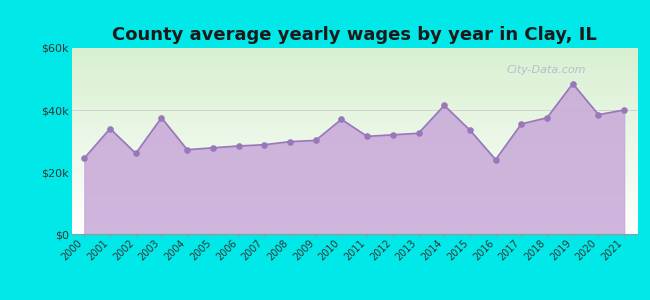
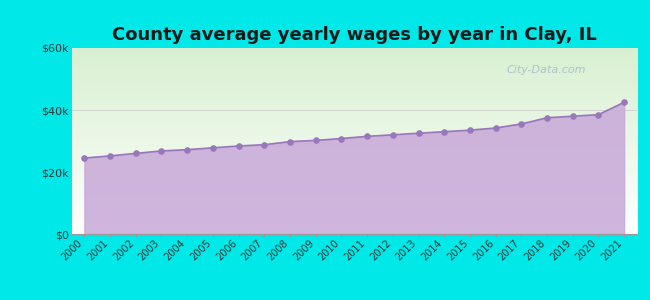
2001: $34.0k -> $25.2k
2003: $37.5k -> $26.8k
2010: $37.0k -> $30.8k
2014: $41.5k -> $33.0k
2016: $24.0k -> $34.2k
2019: $48.5k -> $38.0k
2021: $40.0k -> $42.5k
